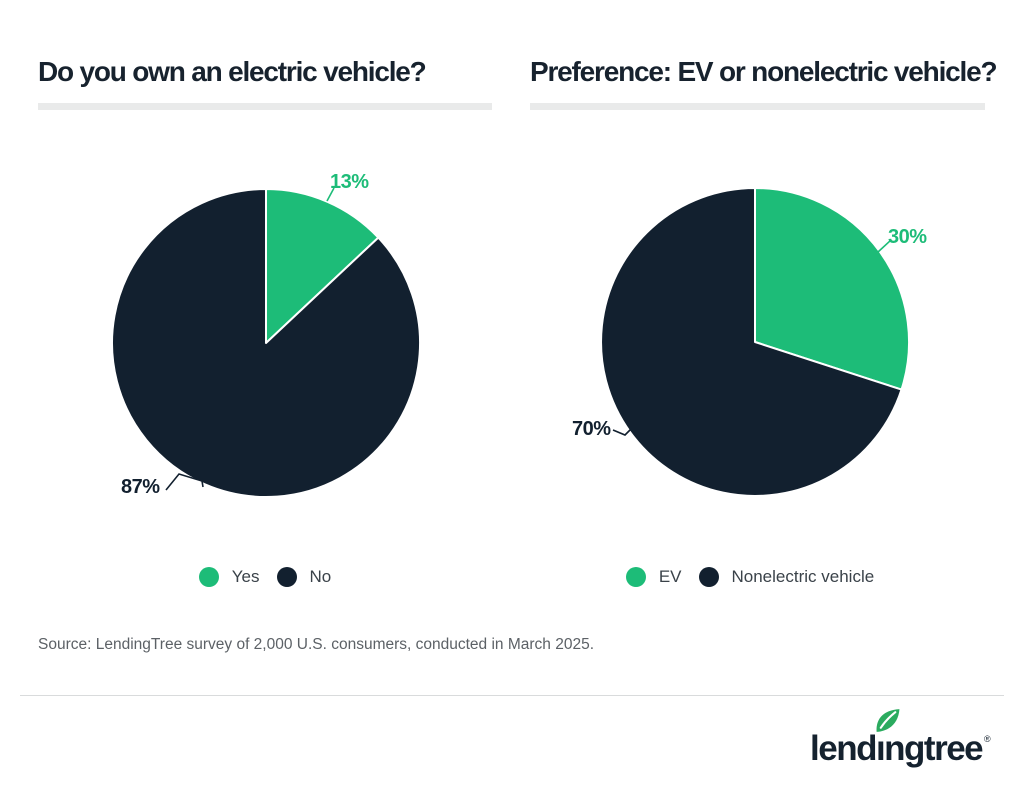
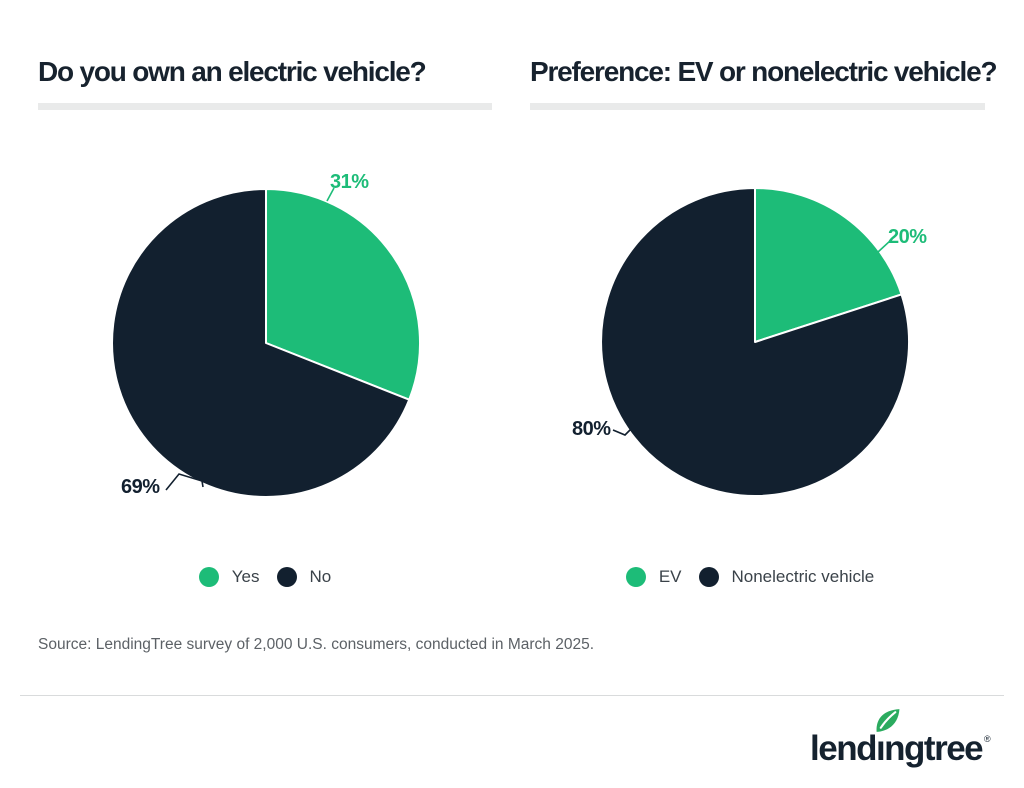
Do you own an electric vehicle?/Yes: 13% -> 31%
Do you own an electric vehicle?/No: 87% -> 69%
Preference: EV or nonelectric vehicle?/EV: 30% -> 20%
Preference: EV or nonelectric vehicle?/Nonelectric vehicle: 70% -> 80%
